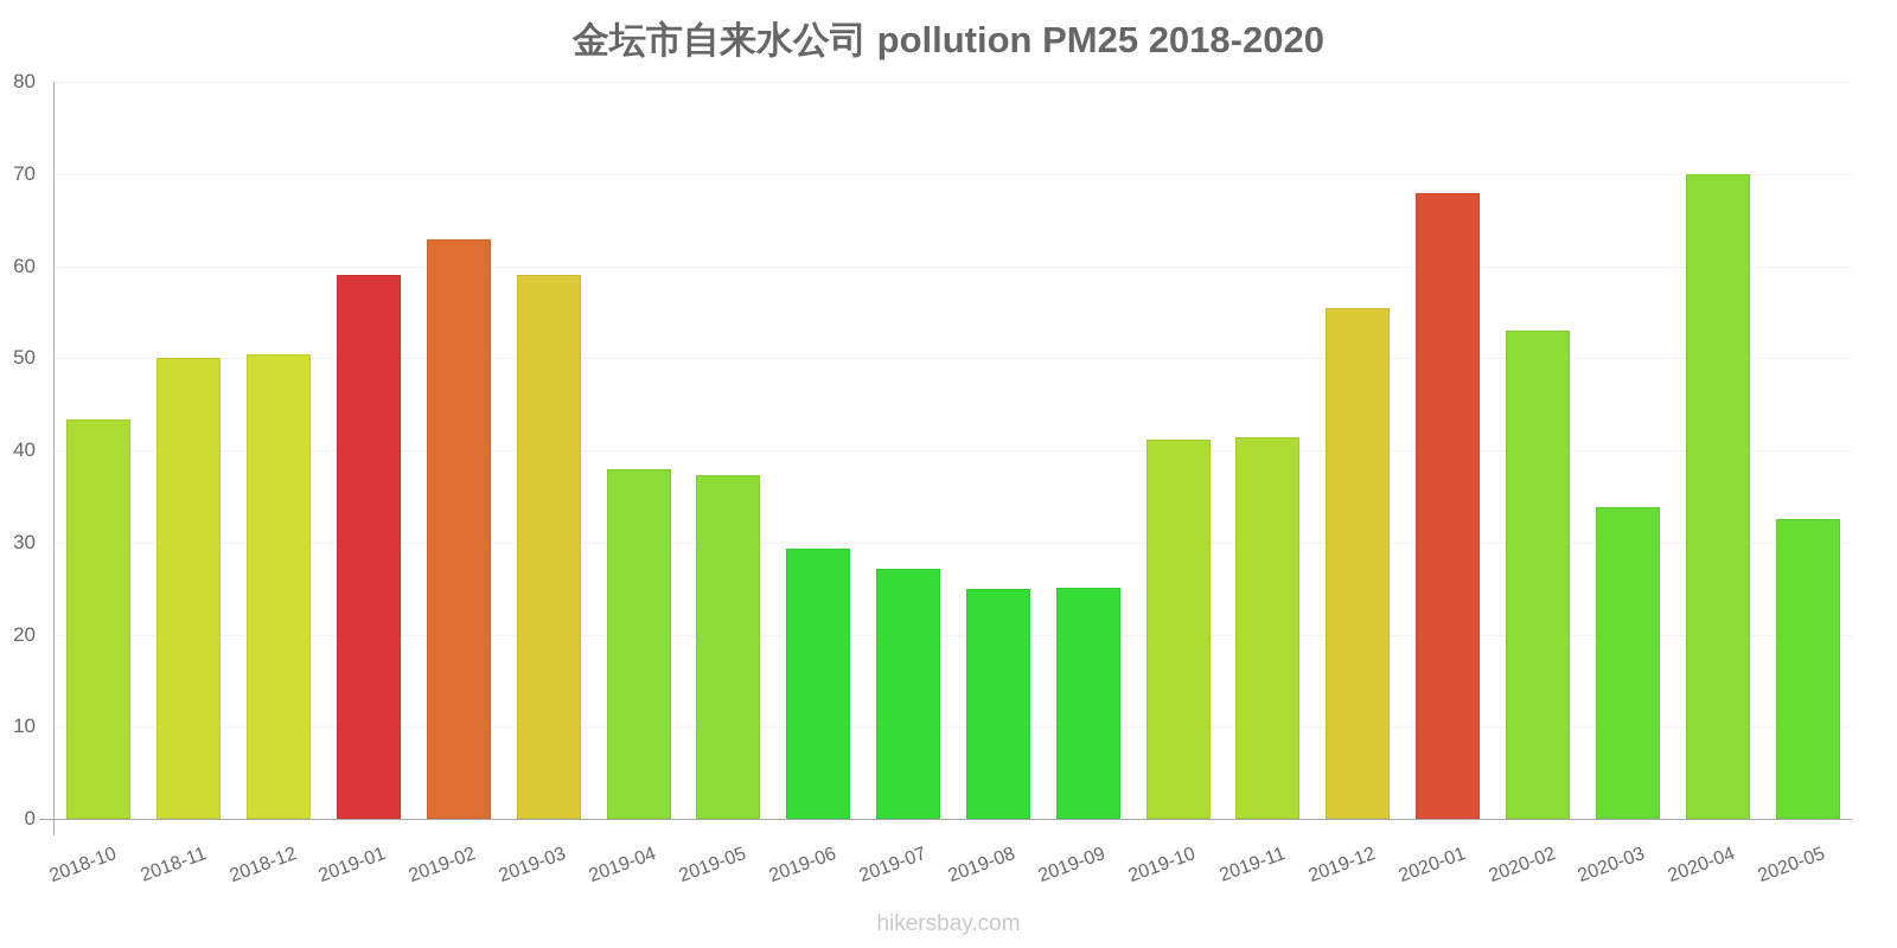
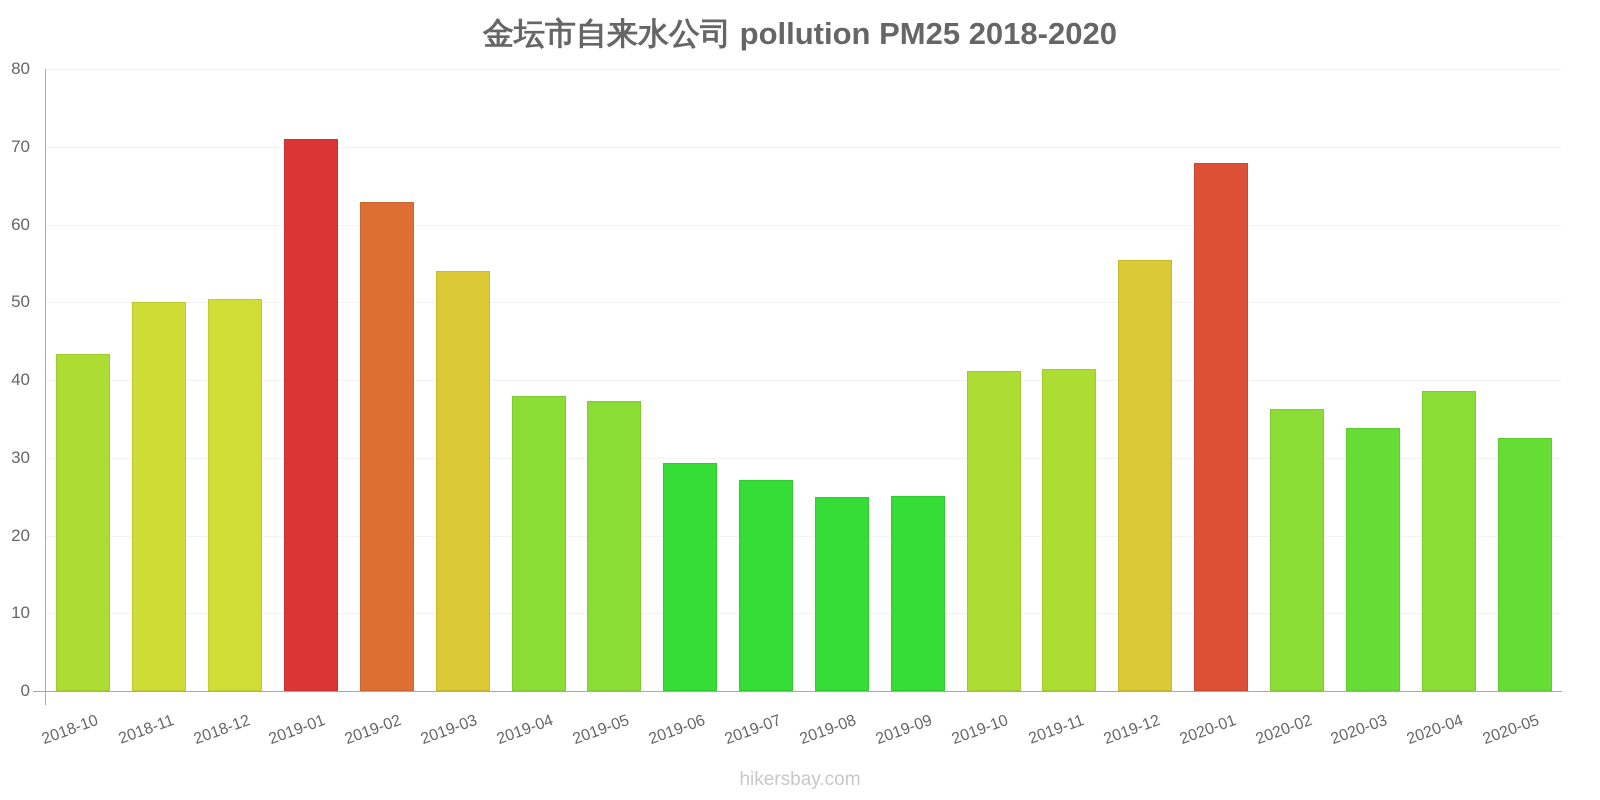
2019-01: 59 -> 71
2019-03: 59 -> 54
2020-02: 53 -> 36
2020-04: 70 -> 39
